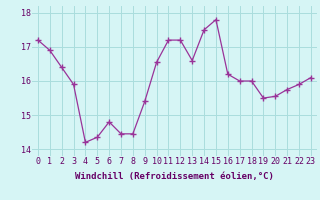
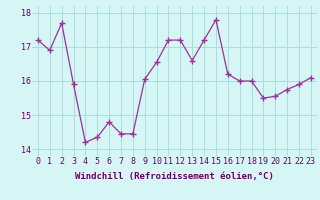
2: 16.40 -> 17.70
9: 15.40 -> 16.05
14: 17.50 -> 17.20
